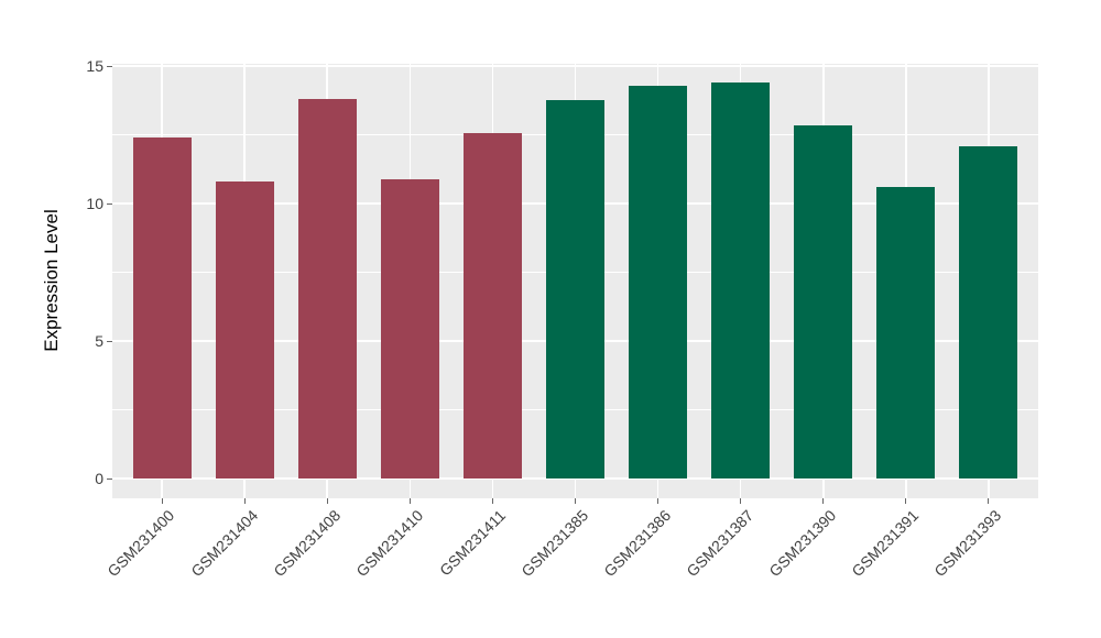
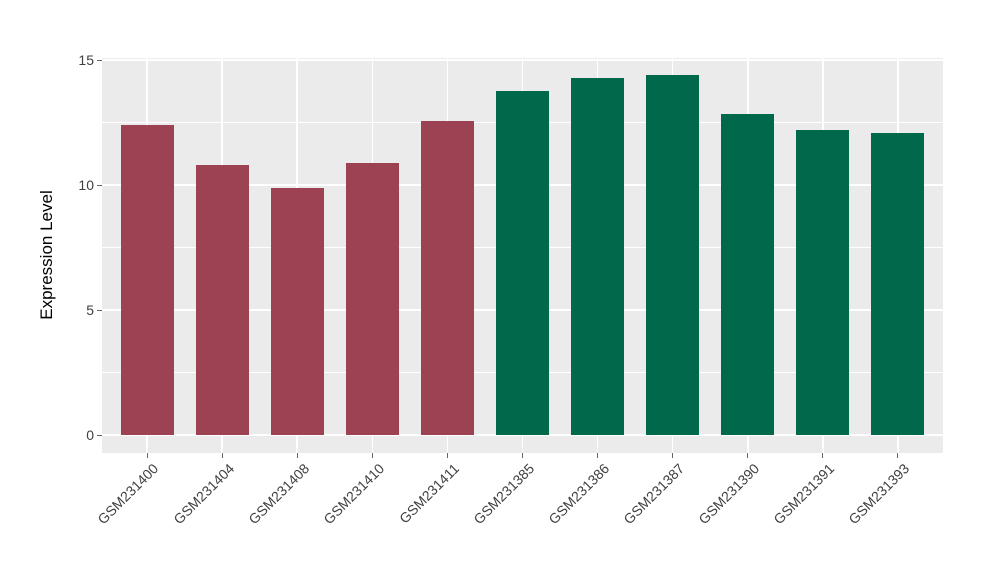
GSM231408: 13.8 -> 9.9
GSM231391: 10.6 -> 12.2
